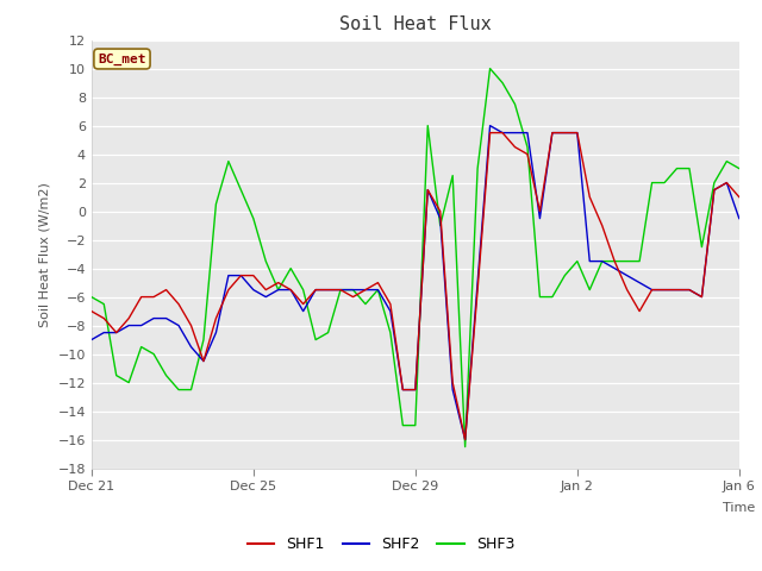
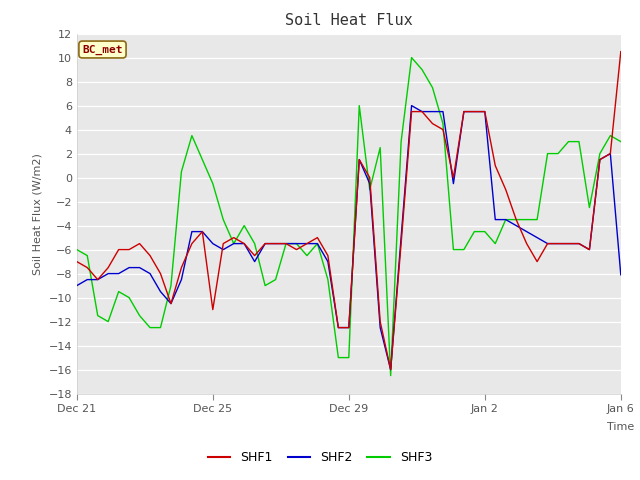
SHF1/Dec 25: -4.5 -> -11.0
SHF3/Jan 2: -3.5 -> -4.5
SHF1/Jan 6: 1.0 -> 10.5
SHF2/Jan 6: -0.5 -> -8.1
